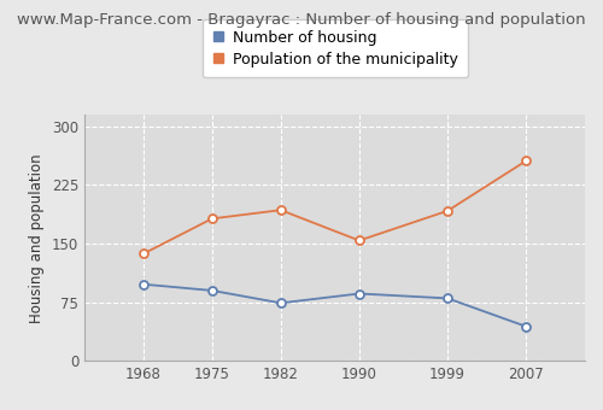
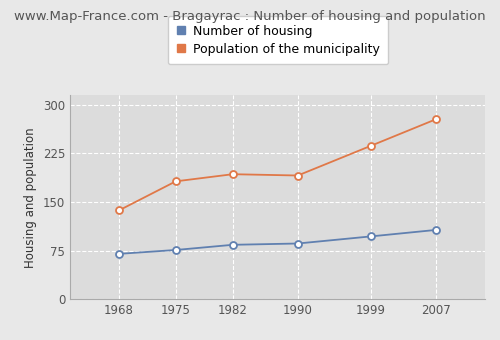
Number of housing/1968: 98 -> 70
Number of housing/1975: 90 -> 76
Number of housing/1982: 74 -> 84
Population of the municipality/1990: 154 -> 191
Number of housing/1999: 80 -> 97
Population of the municipality/1999: 192 -> 237
Number of housing/2007: 44 -> 107
Population of the municipality/2007: 256 -> 278
